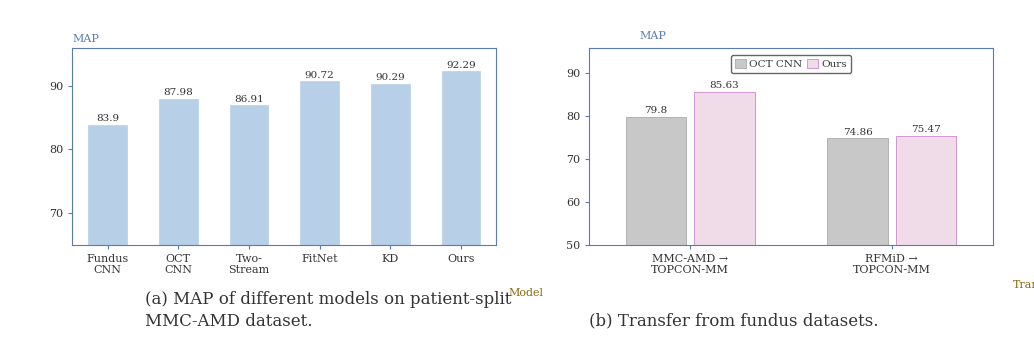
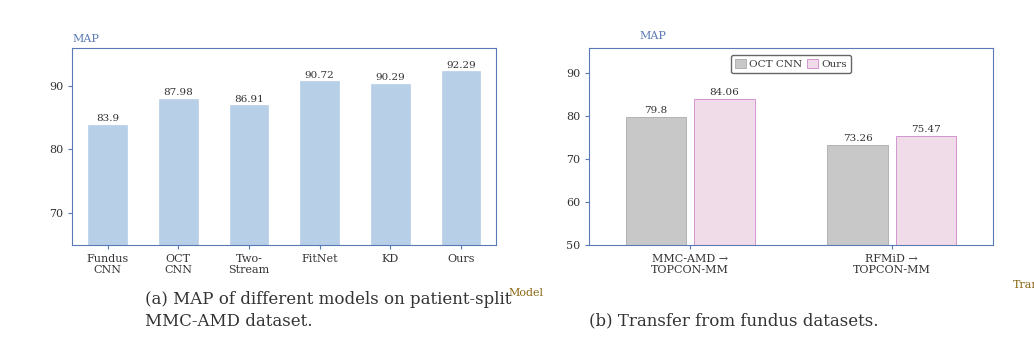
Ours/MMC-AMD → TOPCON-MM: 85.63 -> 84.06
OCT CNN/RFMiD → TOPCON-MM: 74.86 -> 73.26
